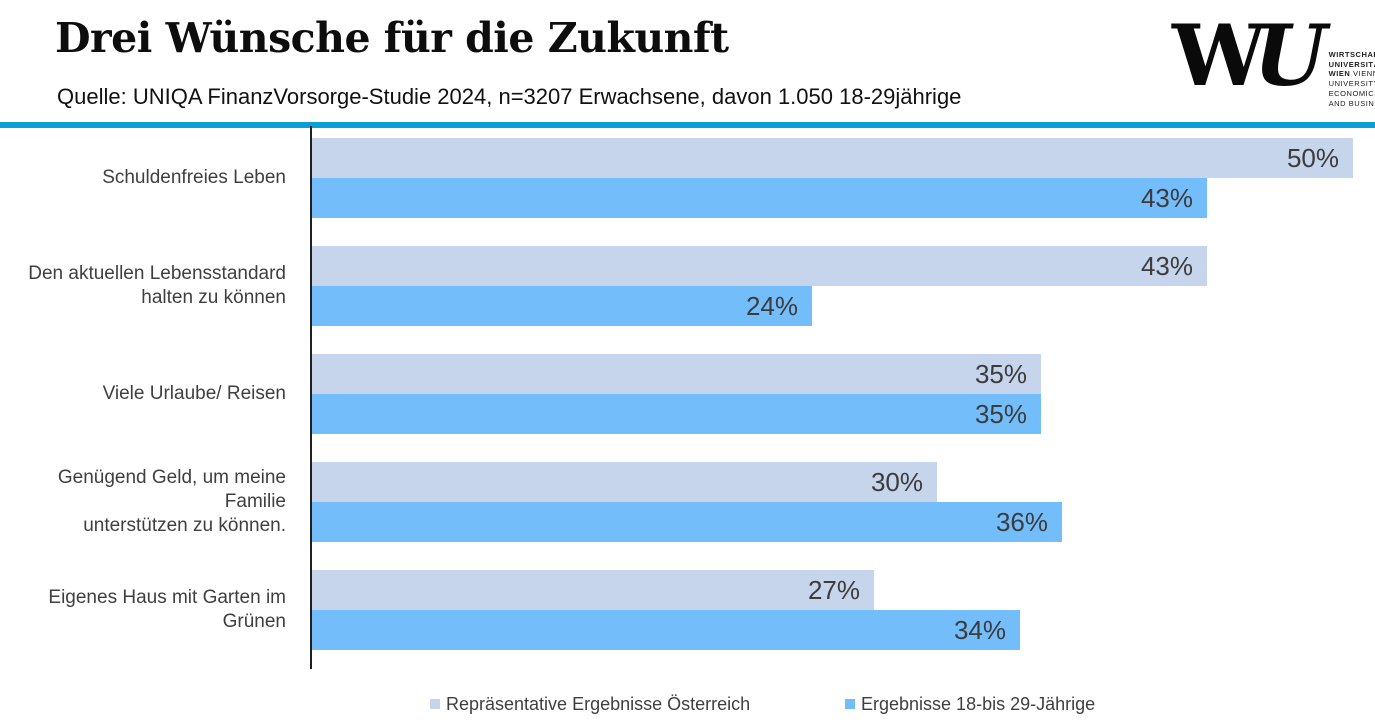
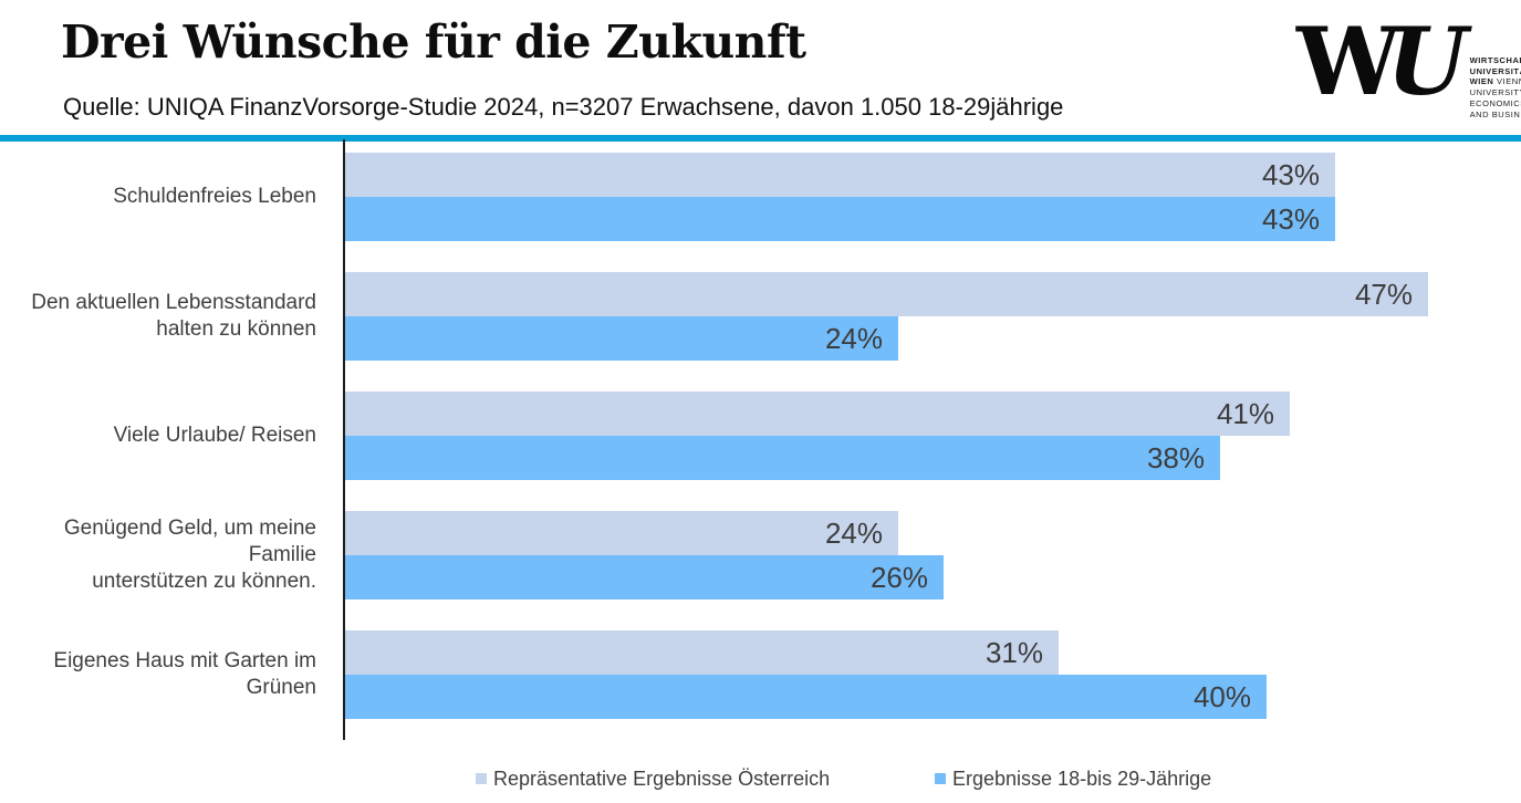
Repräsentative Ergebnisse Österreich/Schuldenfreies Leben: 50% -> 43%
Repräsentative Ergebnisse Österreich/Den aktuellen Lebensstandard halten zu können: 43% -> 47%
Repräsentative Ergebnisse Österreich/Viele Urlaube/ Reisen: 35% -> 41%
Ergebnisse 18-bis 29-Jährige/Viele Urlaube/ Reisen: 35% -> 38%
Repräsentative Ergebnisse Österreich/Genügend Geld, um meine Familie unterstützen zu können.: 30% -> 24%
Ergebnisse 18-bis 29-Jährige/Genügend Geld, um meine Familie unterstützen zu können.: 36% -> 26%
Repräsentative Ergebnisse Österreich/Eigenes Haus mit Garten im Grünen: 27% -> 31%
Ergebnisse 18-bis 29-Jährige/Eigenes Haus mit Garten im Grünen: 34% -> 40%
